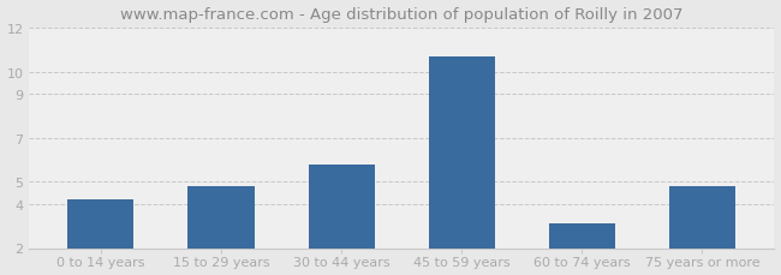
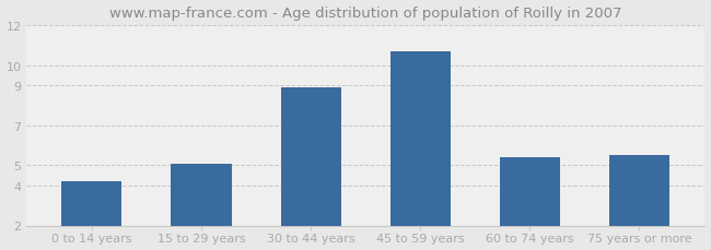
15 to 29 years: 4.8 -> 5.1
30 to 44 years: 5.8 -> 8.9
60 to 74 years: 3.1 -> 5.4
75 years or more: 4.8 -> 5.5
